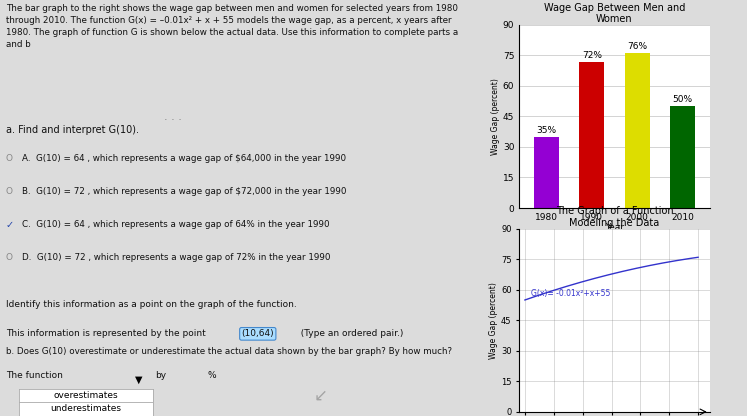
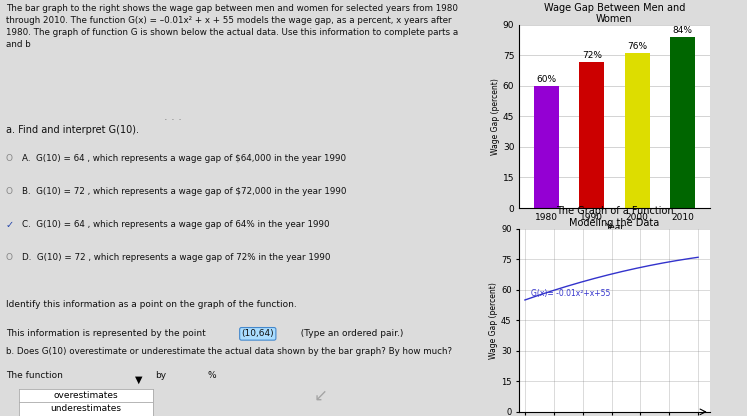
Wage Gap Between Men and Women/1980: 35% -> 60%
Wage Gap Between Men and Women/2010: 50% -> 84%
